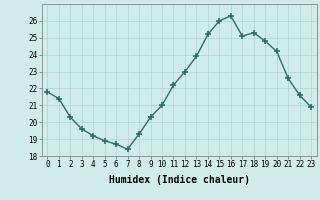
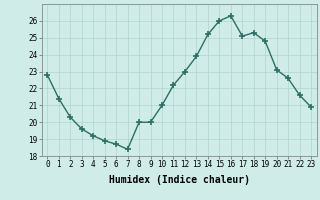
0: 21.8 -> 22.8
8: 19.3 -> 20.0
9: 20.3 -> 20.0
20: 24.2 -> 23.1
